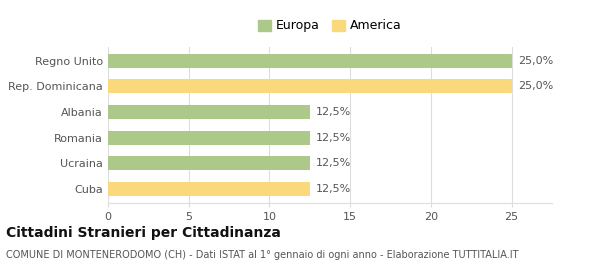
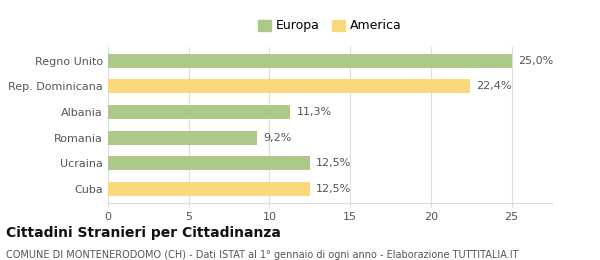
Rep. Dominicana: 25,0% -> 22,4%
Albania: 12,5% -> 11,3%
Romania: 12,5% -> 9,2%
